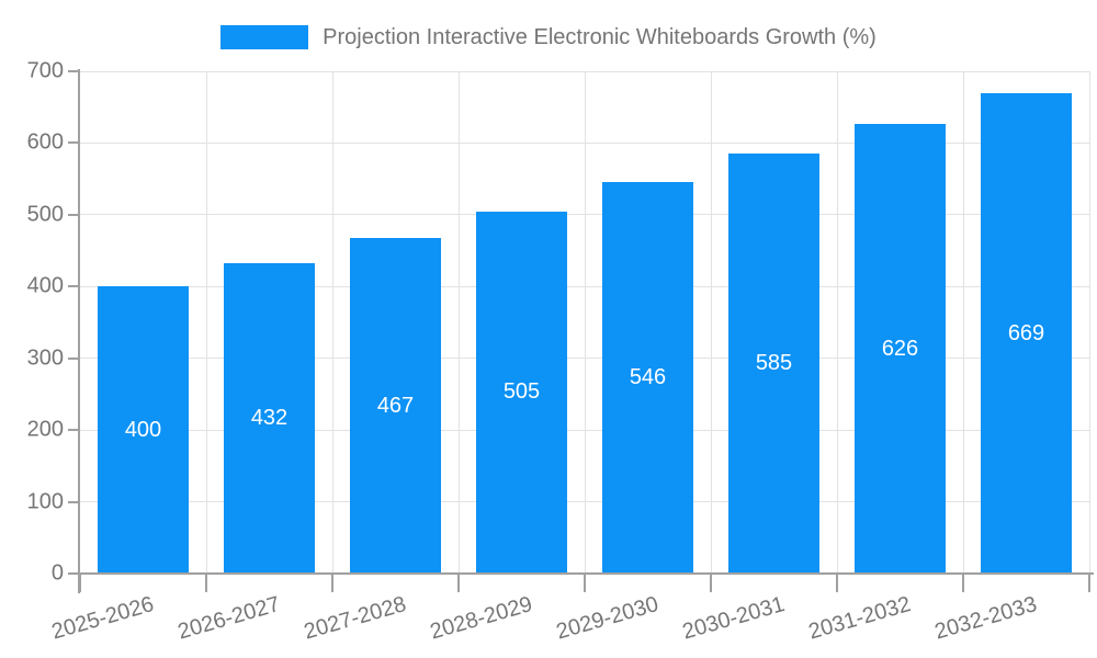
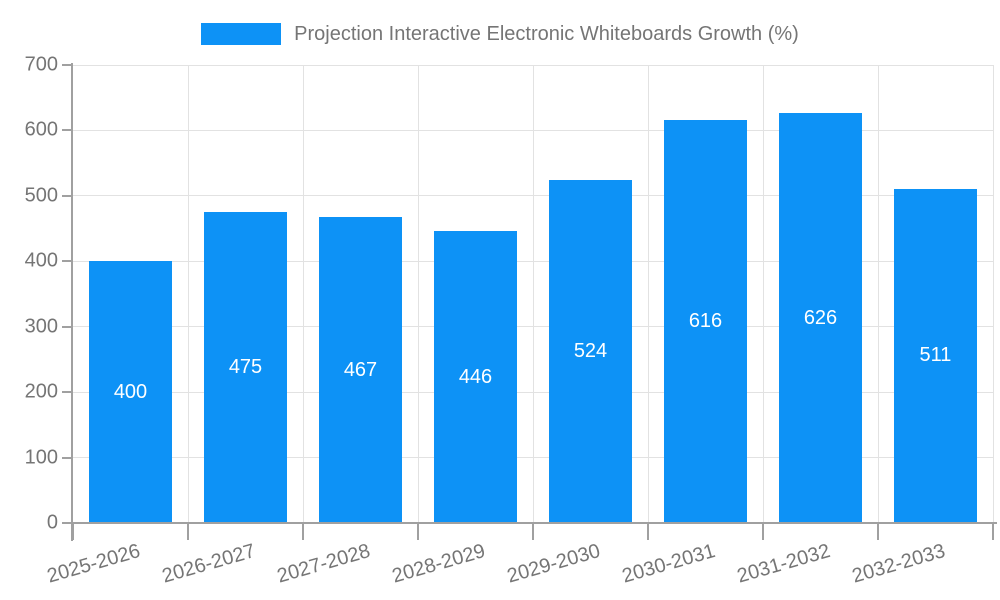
2026-2027: 432 -> 475
2028-2029: 505 -> 446
2029-2030: 546 -> 524
2030-2031: 585 -> 616
2032-2033: 669 -> 511
